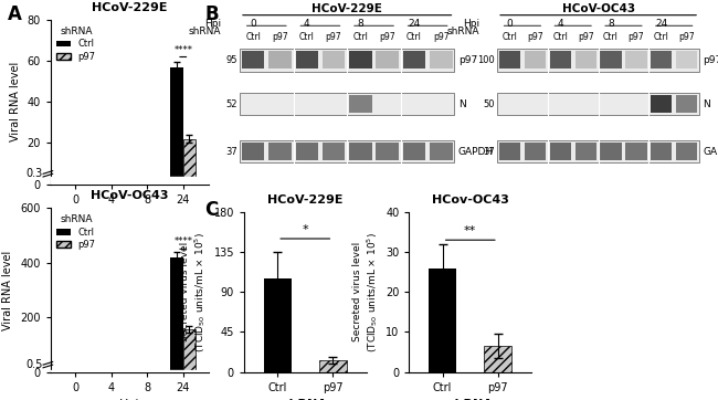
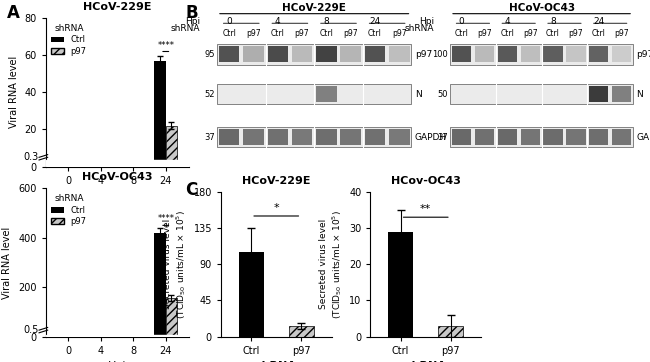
HCov-OC43/Ctrl: 26.0 -> 29.0
HCov-OC43/p97: 6.5 -> 3.0
